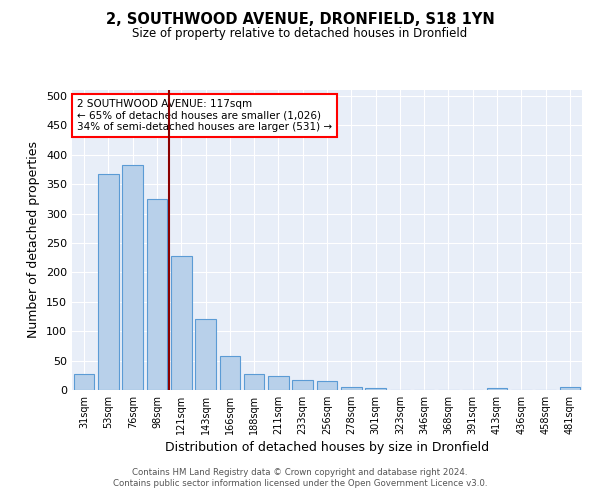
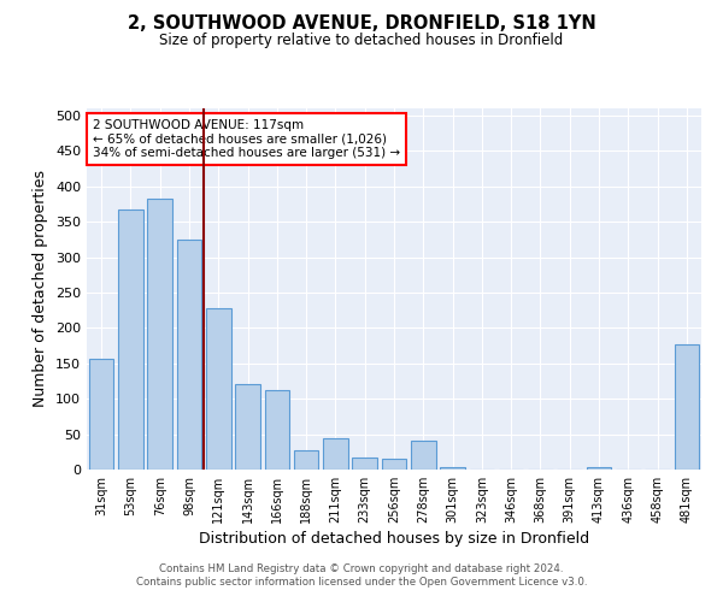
31sqm: 28 -> 156
166sqm: 58 -> 112
211sqm: 23 -> 44
278sqm: 5 -> 40
481sqm: 5 -> 176
